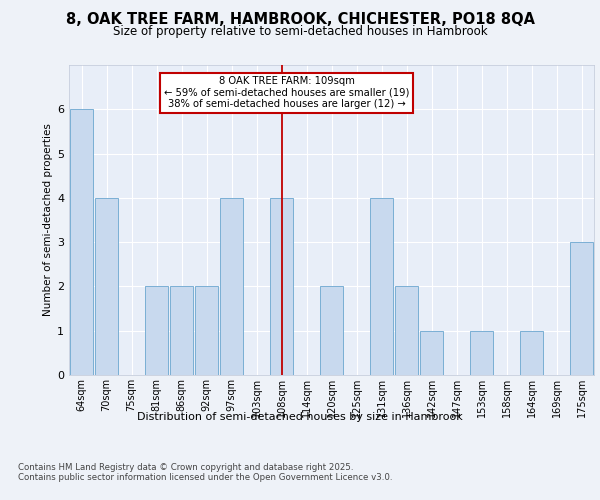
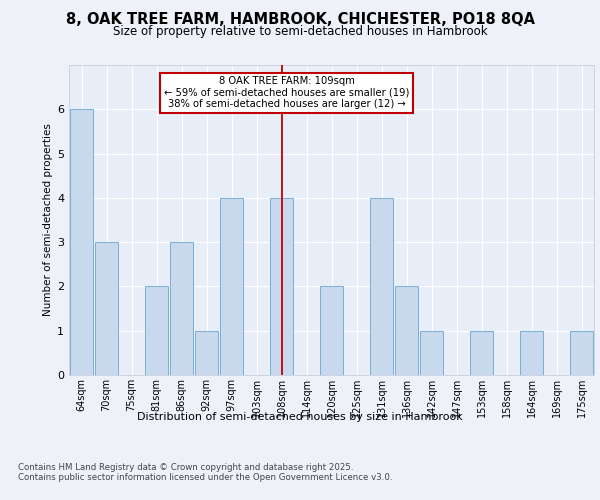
70sqm: 4 -> 3
86sqm: 2 -> 3
92sqm: 2 -> 1
175sqm: 3 -> 1
